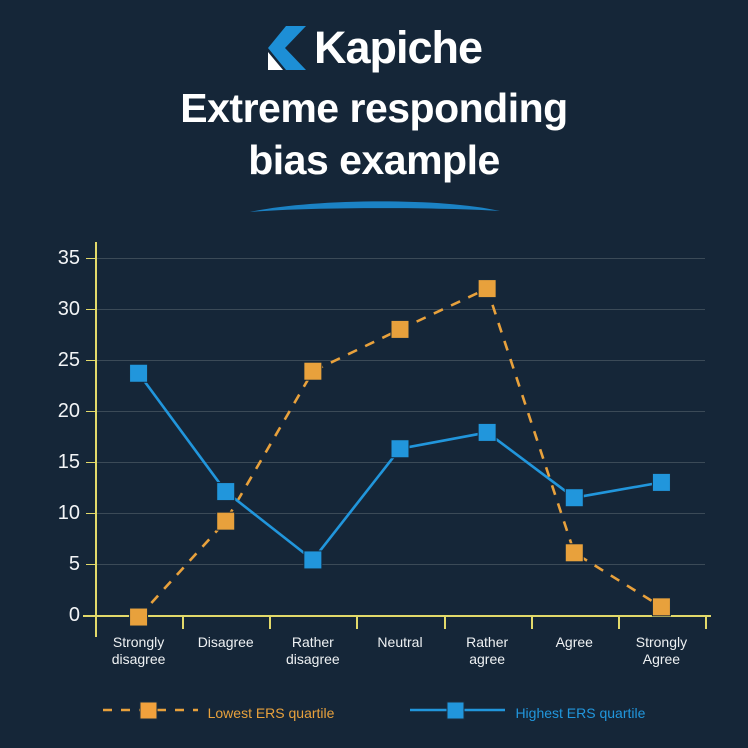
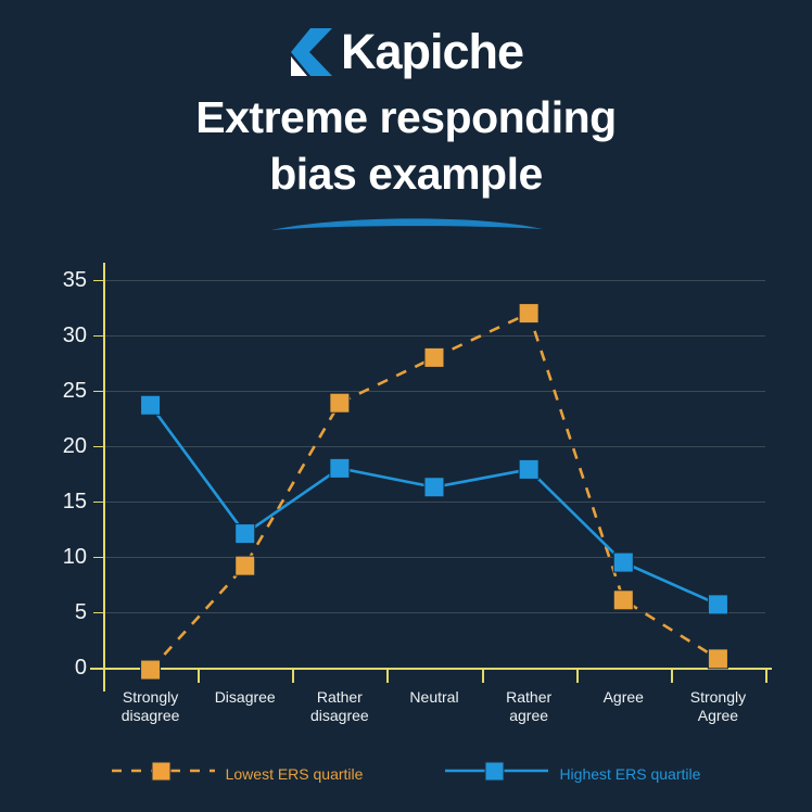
Highest ERS quartile/Rather disagree: 5.4 -> 18.0
Highest ERS quartile/Agree: 11.5 -> 9.5
Highest ERS quartile/Strongly Agree: 13.0 -> 5.7
